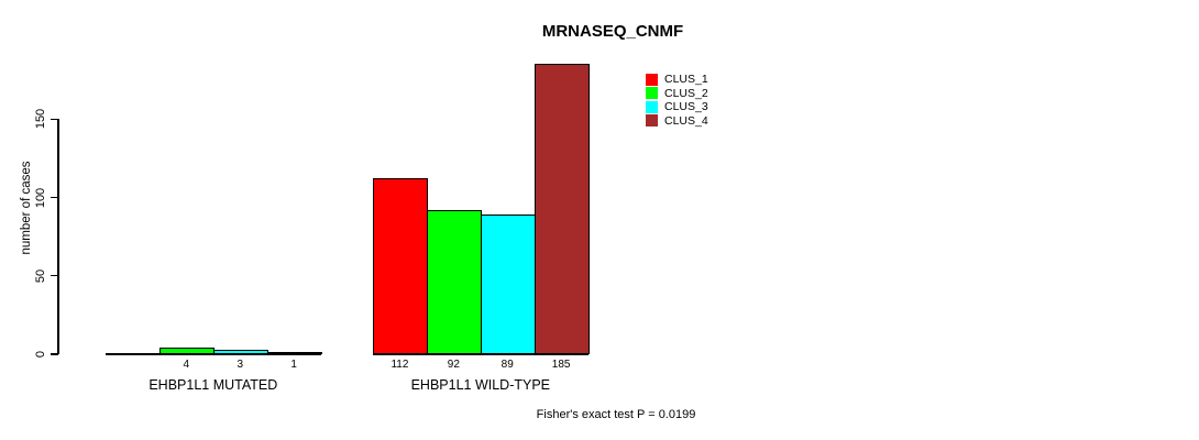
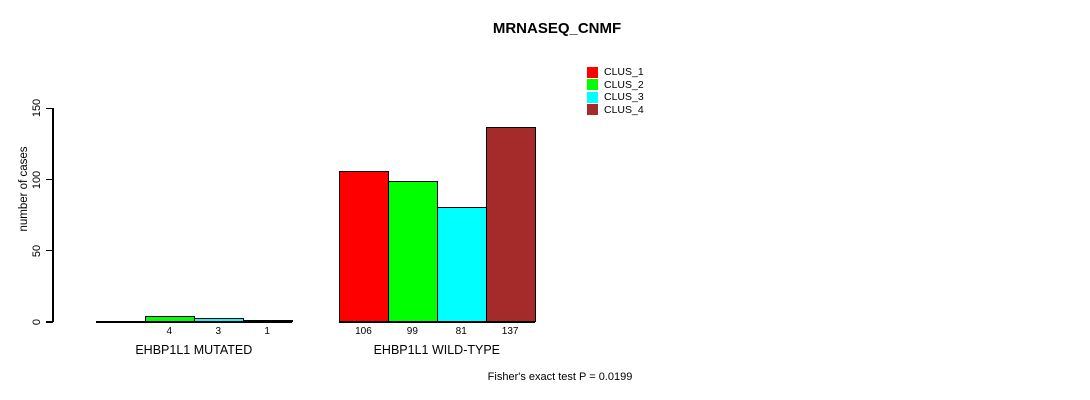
CLUS_1/EHBP1L1 WILD-TYPE: 112 -> 106
CLUS_2/EHBP1L1 WILD-TYPE: 92 -> 99
CLUS_3/EHBP1L1 WILD-TYPE: 89 -> 81
CLUS_4/EHBP1L1 WILD-TYPE: 185 -> 137
